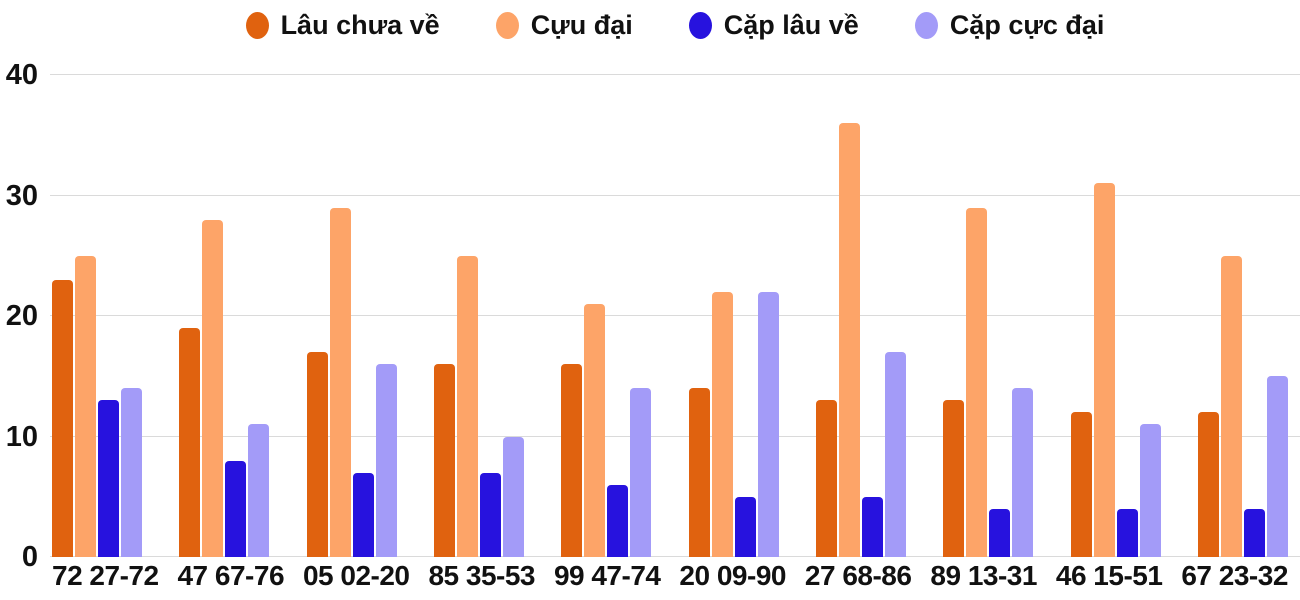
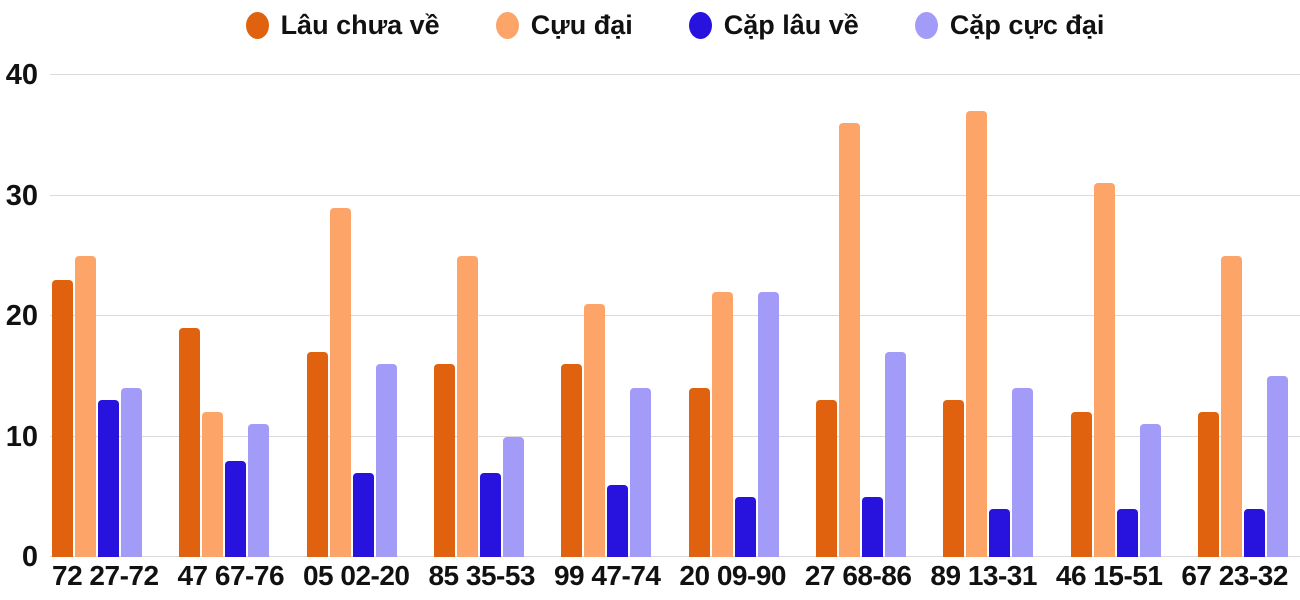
Cựu đại/47 67-76: 28 -> 12
Cựu đại/89 13-31: 29 -> 37
